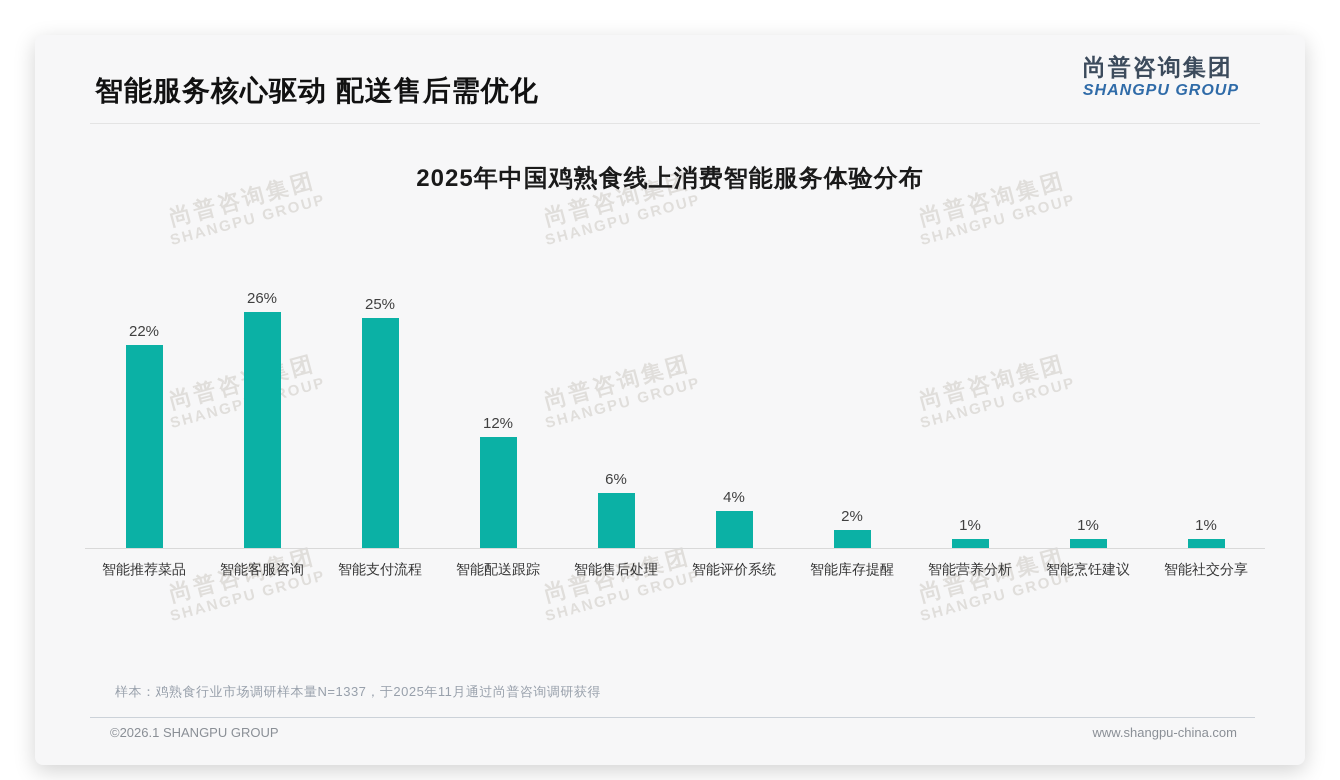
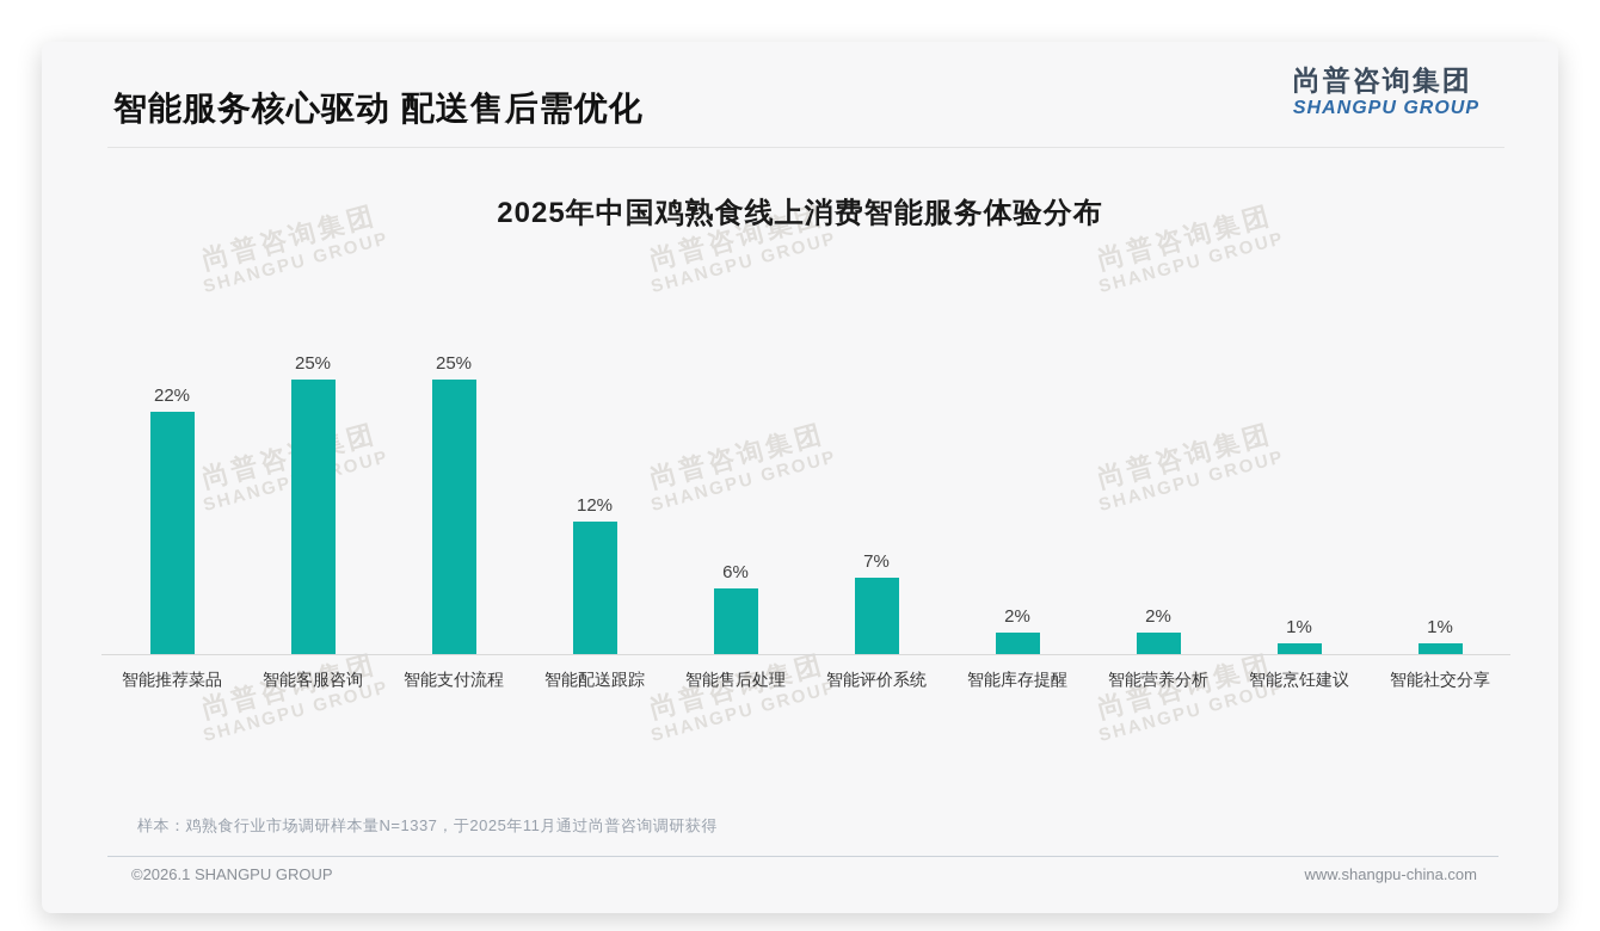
智能客服咨询: 26% -> 25%
智能评价系统: 4% -> 7%
智能营养分析: 1% -> 2%
